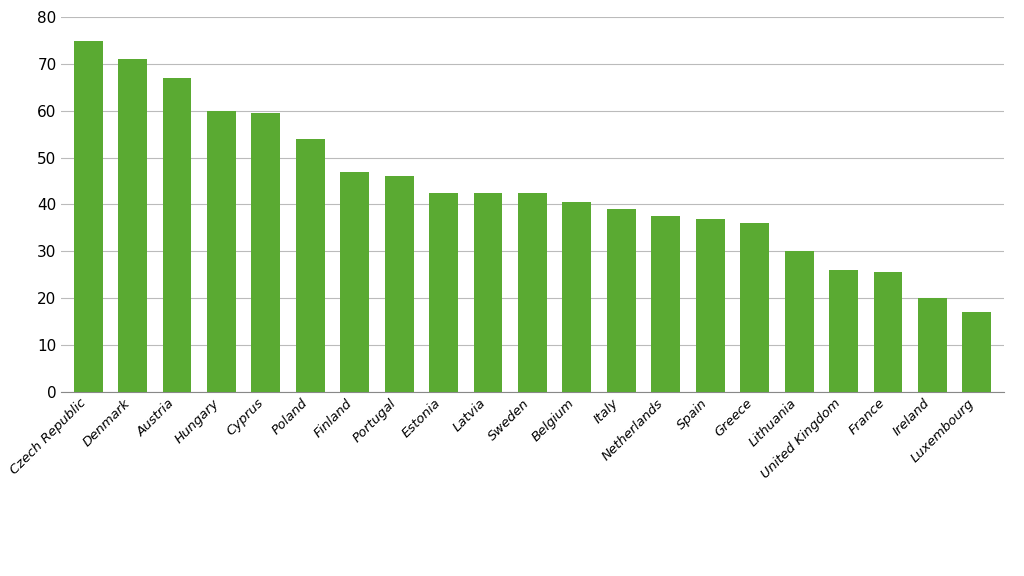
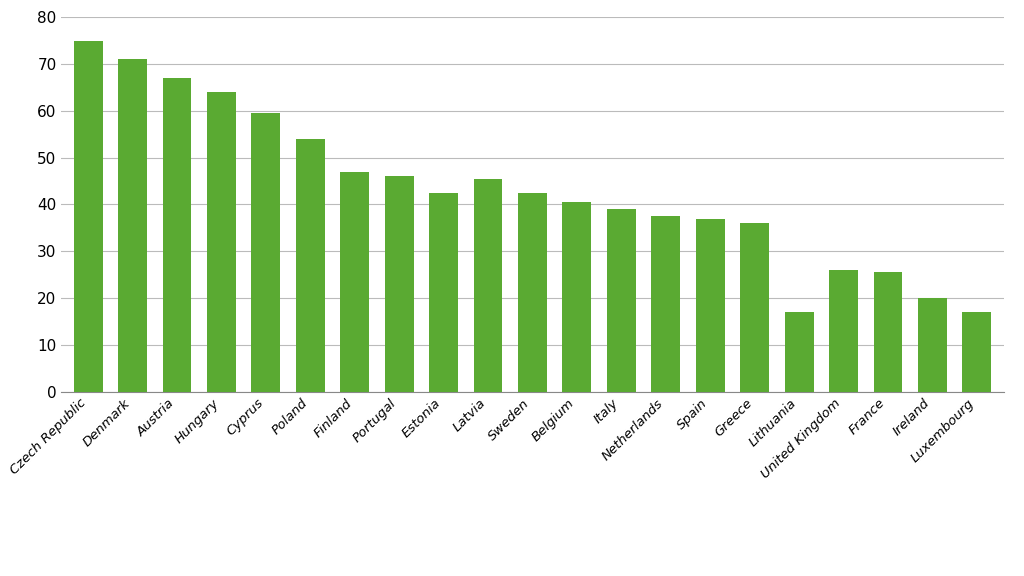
Hungary: 60.0 -> 64.0
Latvia: 42.5 -> 45.5
Lithuania: 30.0 -> 17.0
